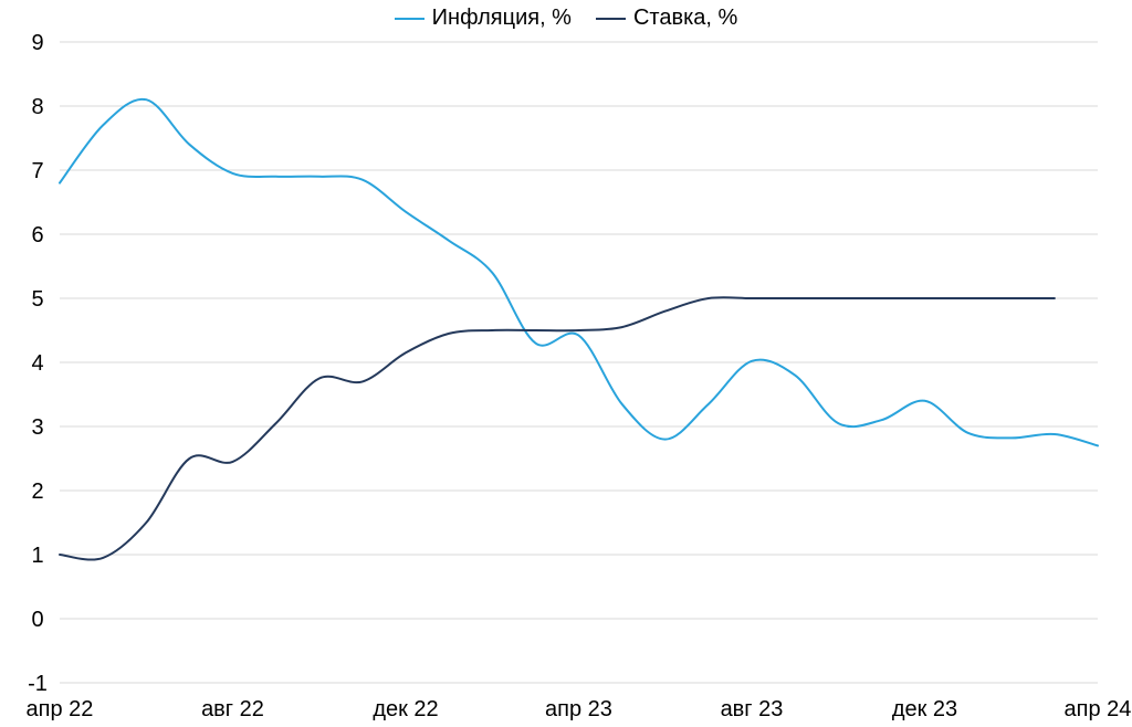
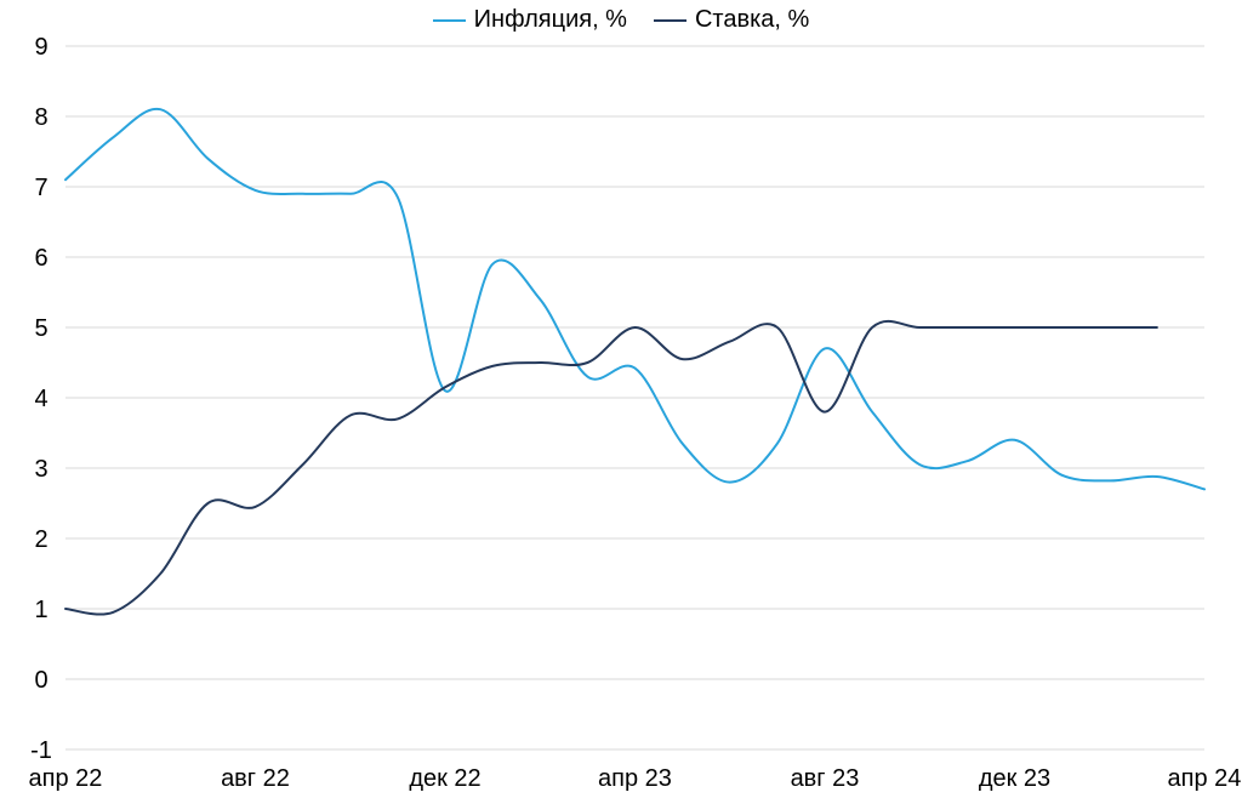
Инфляция, %/апр 22: 6.8 -> 7.1
Инфляция, %/дек 22: 6.3 -> 4.1
Ставка, %/апр 23: 4.5 -> 5.0
Инфляция, %/авг 23: 4.0 -> 4.7
Ставка, %/авг 23: 5.0 -> 3.8
